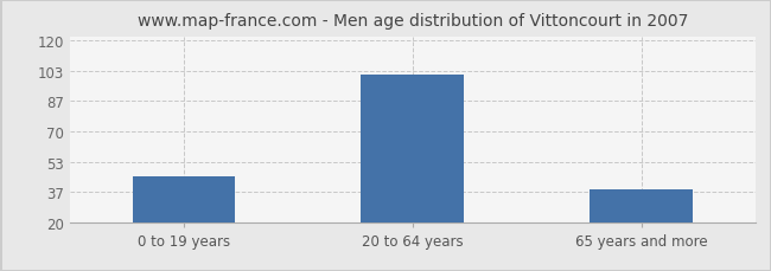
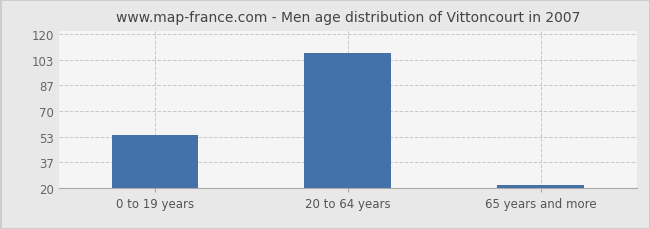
0 to 19 years: 45 -> 54
20 to 64 years: 101 -> 108
65 years and more: 38 -> 22
